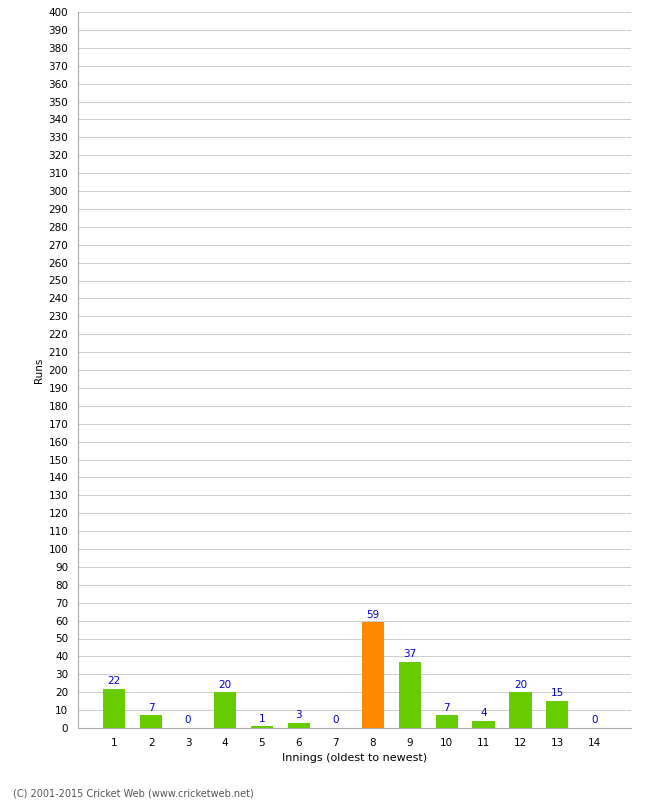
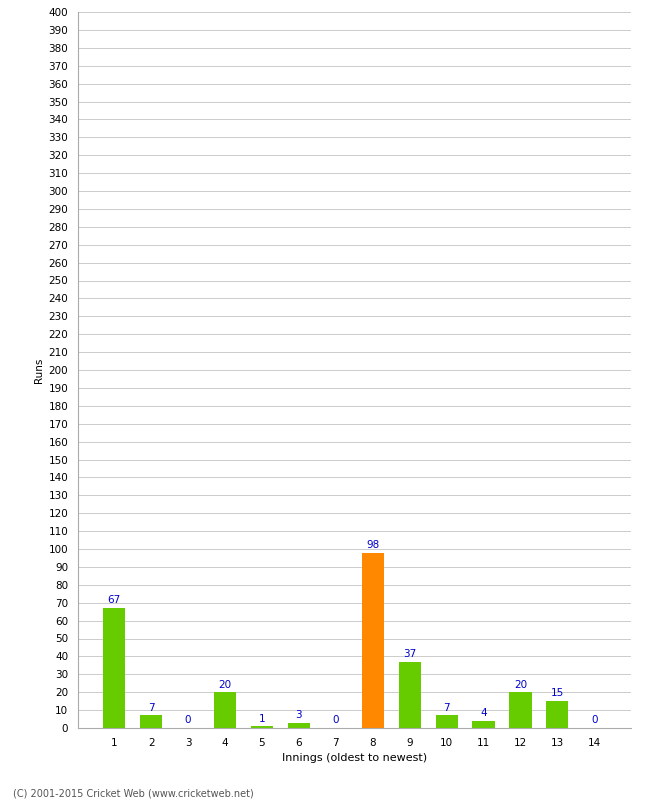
1: 22 -> 67
8: 59 -> 98
